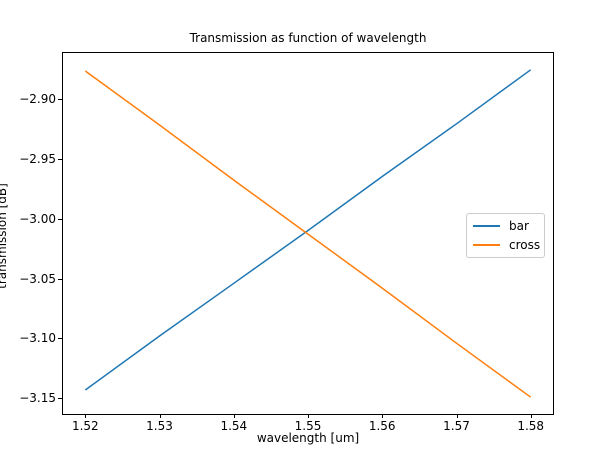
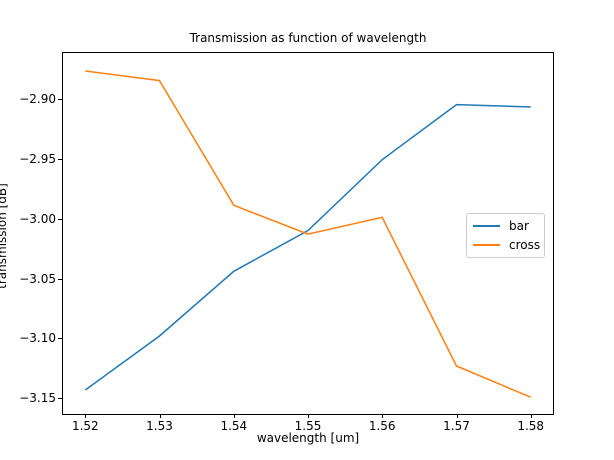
cross/1.53: -2.922 -> -2.885
bar/1.54: -3.054 -> -3.044
cross/1.54: -2.968 -> -2.989
bar/1.56: -2.965 -> -2.951
cross/1.56: -3.058 -> -2.999
bar/1.57: -2.921 -> -2.905
cross/1.57: -3.104 -> -3.123
bar/1.58: -2.876 -> -2.907
